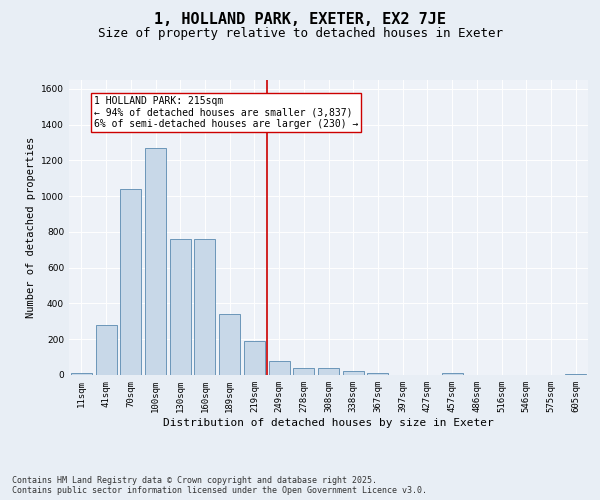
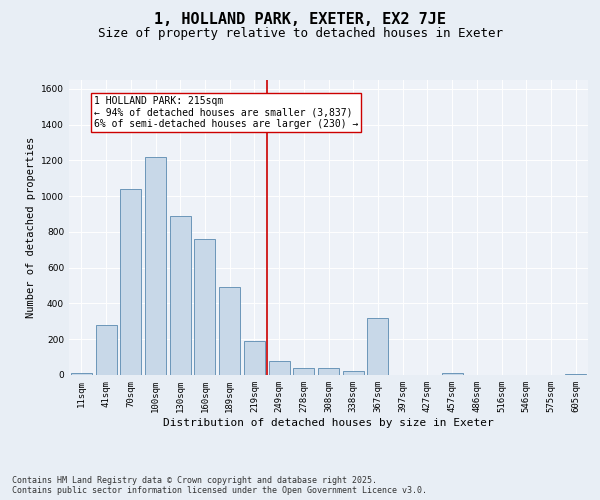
100sqm: 1270 -> 1220
130sqm: 760 -> 890
189sqm: 340 -> 490
367sqm: 10 -> 320
